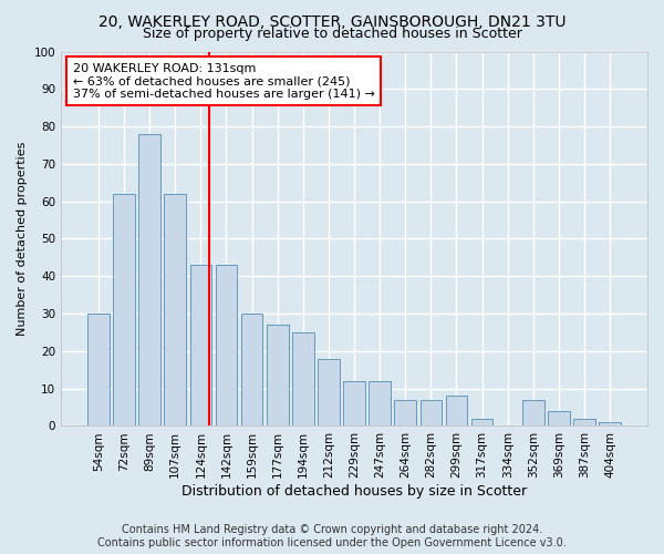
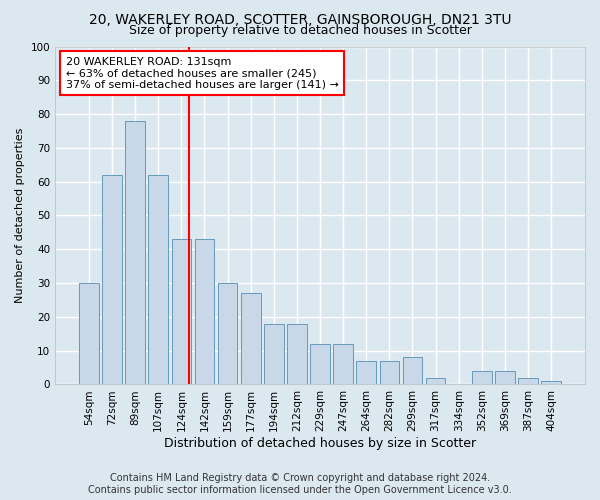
194sqm: 25 -> 18
352sqm: 7 -> 4
